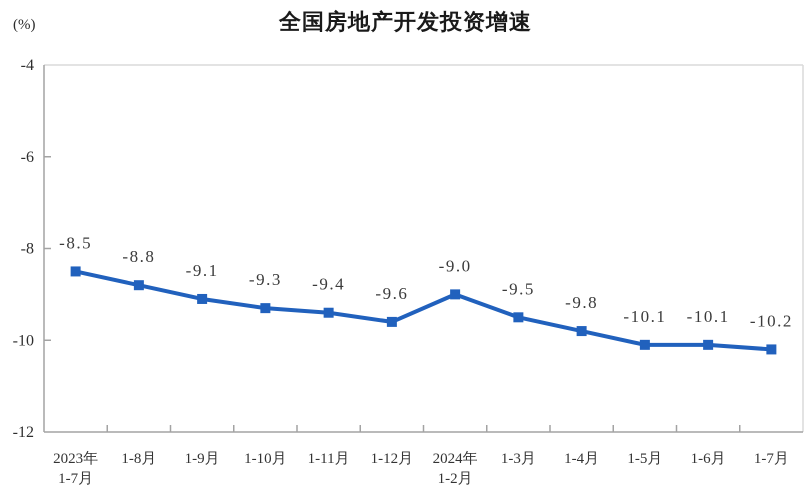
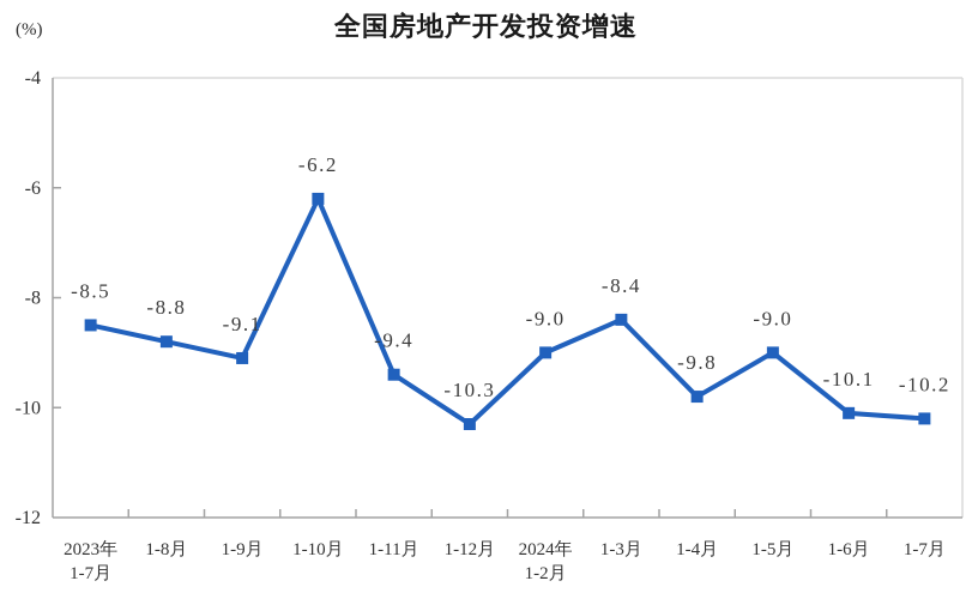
1-10月: -9.3 -> -6.2
1-12月: -9.6 -> -10.3
1-3月: -9.5 -> -8.4
1-5月: -10.1 -> -9.0
